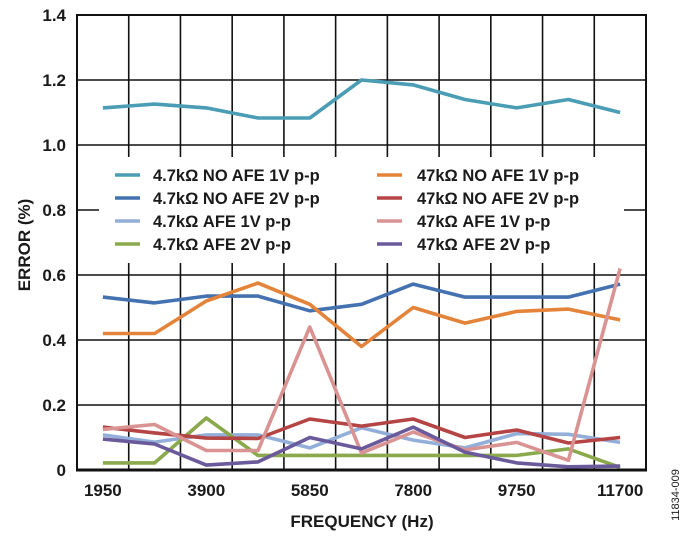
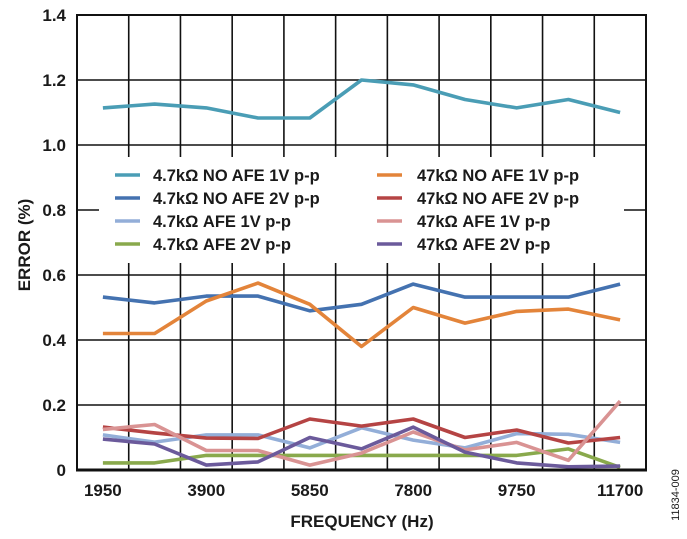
4.7kΩ AFE 2V p-p/3900: 0.16 -> 0.04
47kΩ AFE 1V p-p/5850: 0.44 -> 0.01
47kΩ AFE 1V p-p/11700: 0.62 -> 0.21
